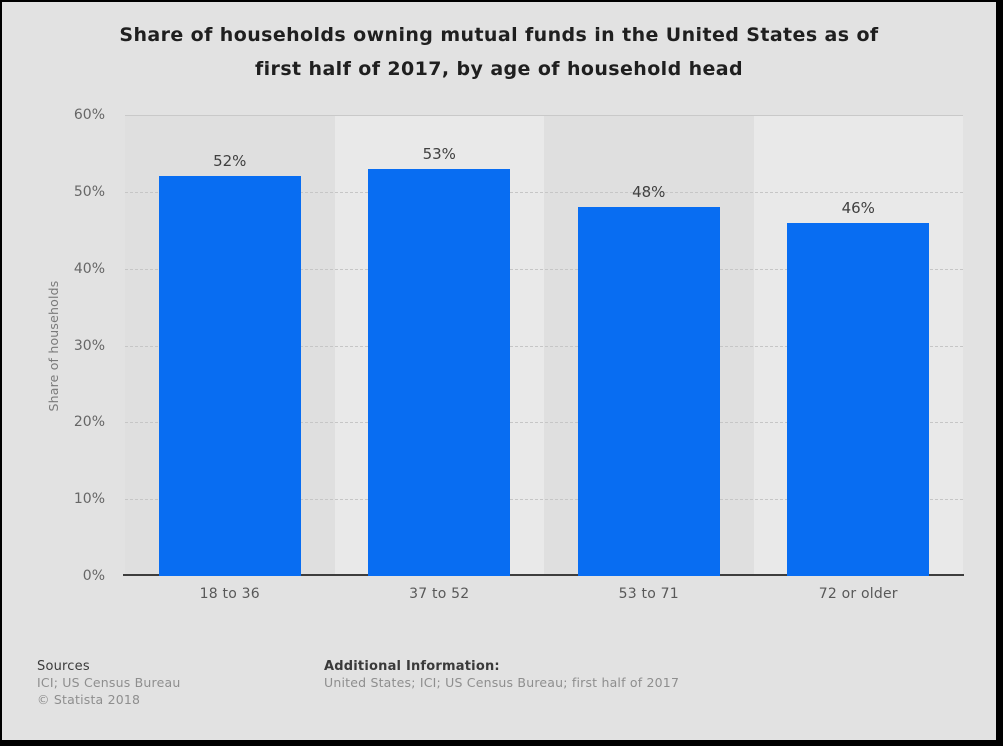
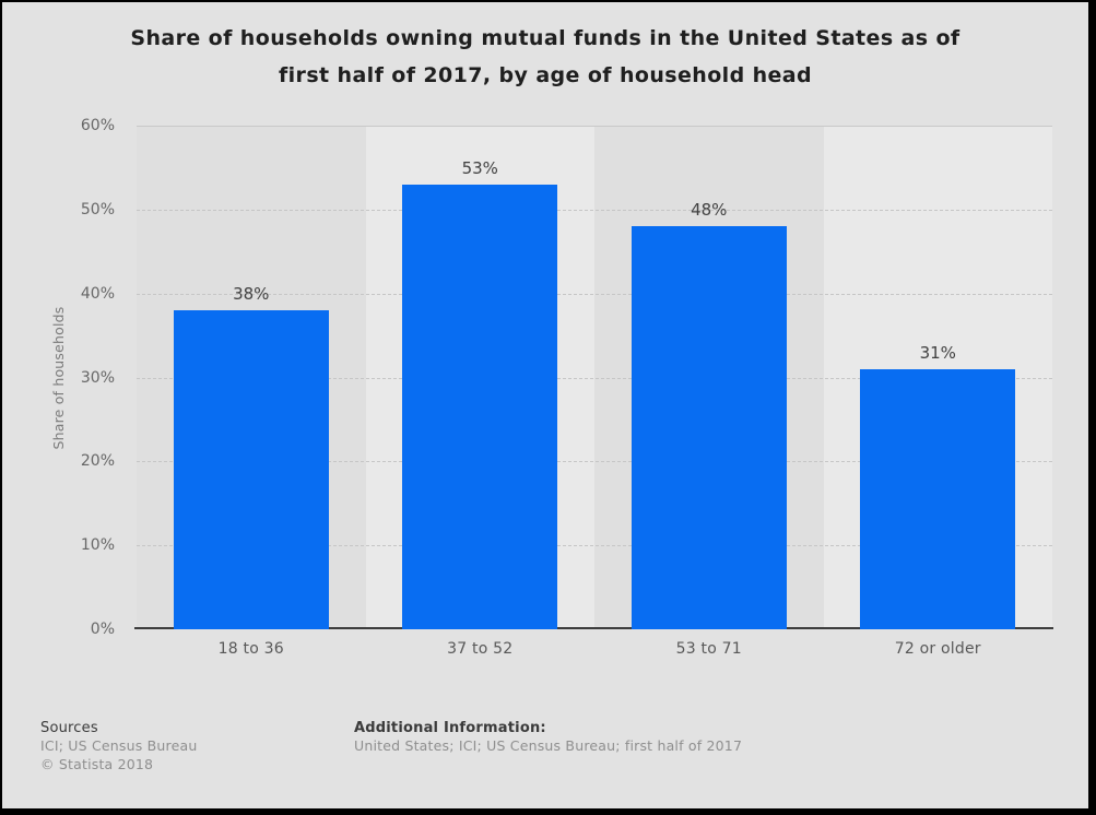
18 to 36: 52% -> 38%
72 or older: 46% -> 31%
